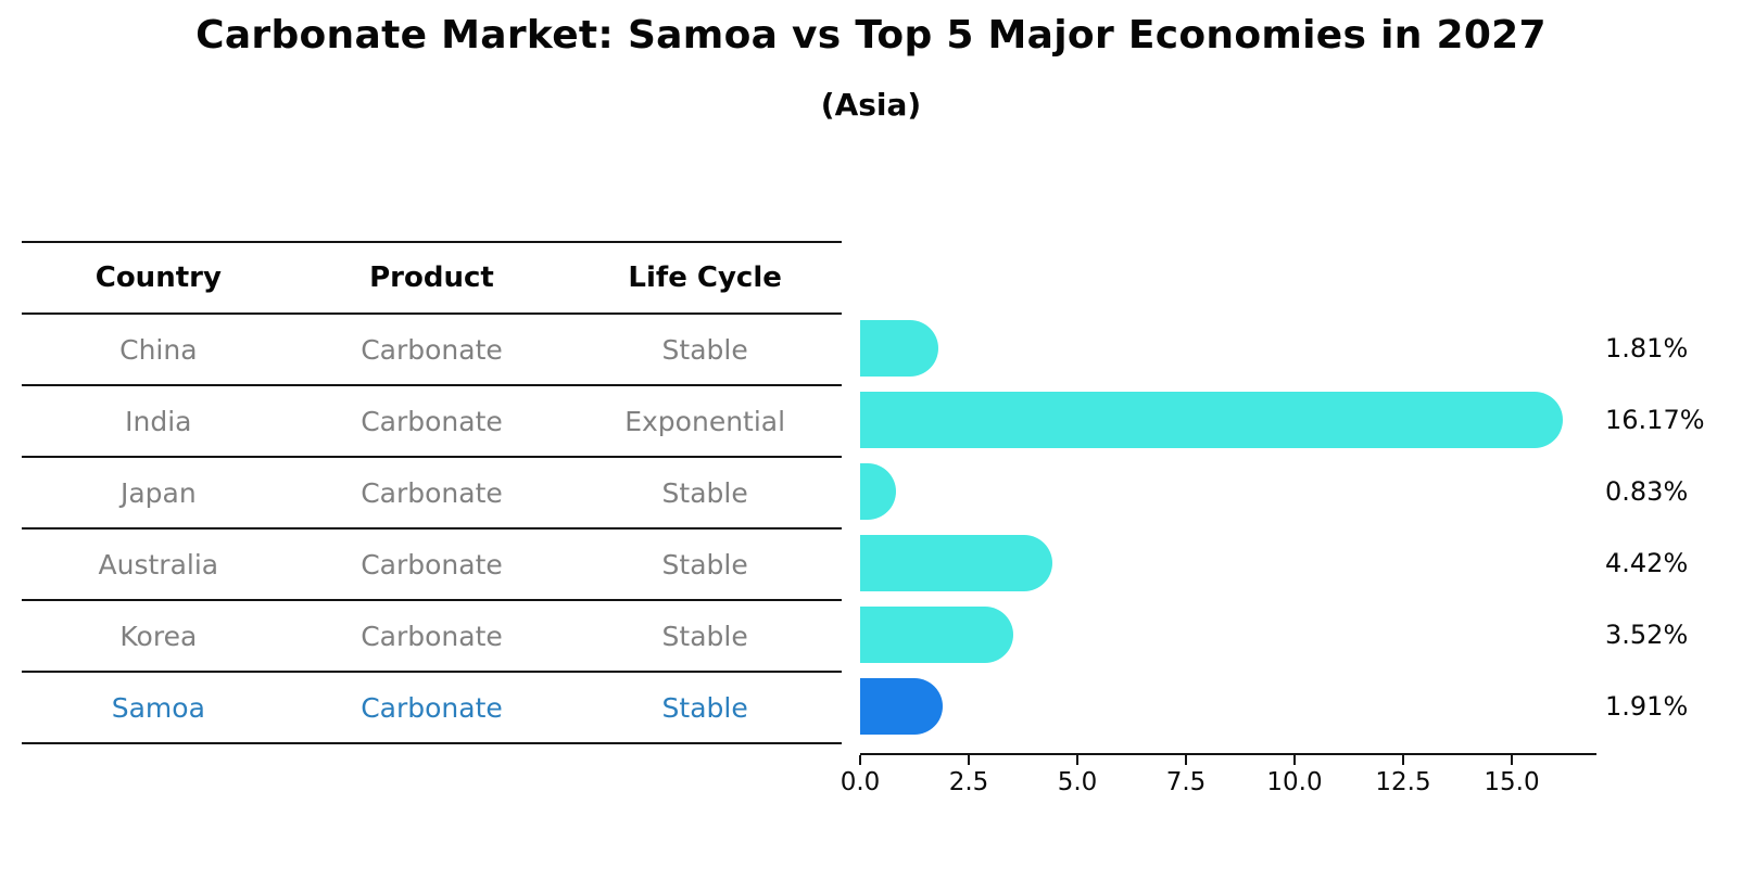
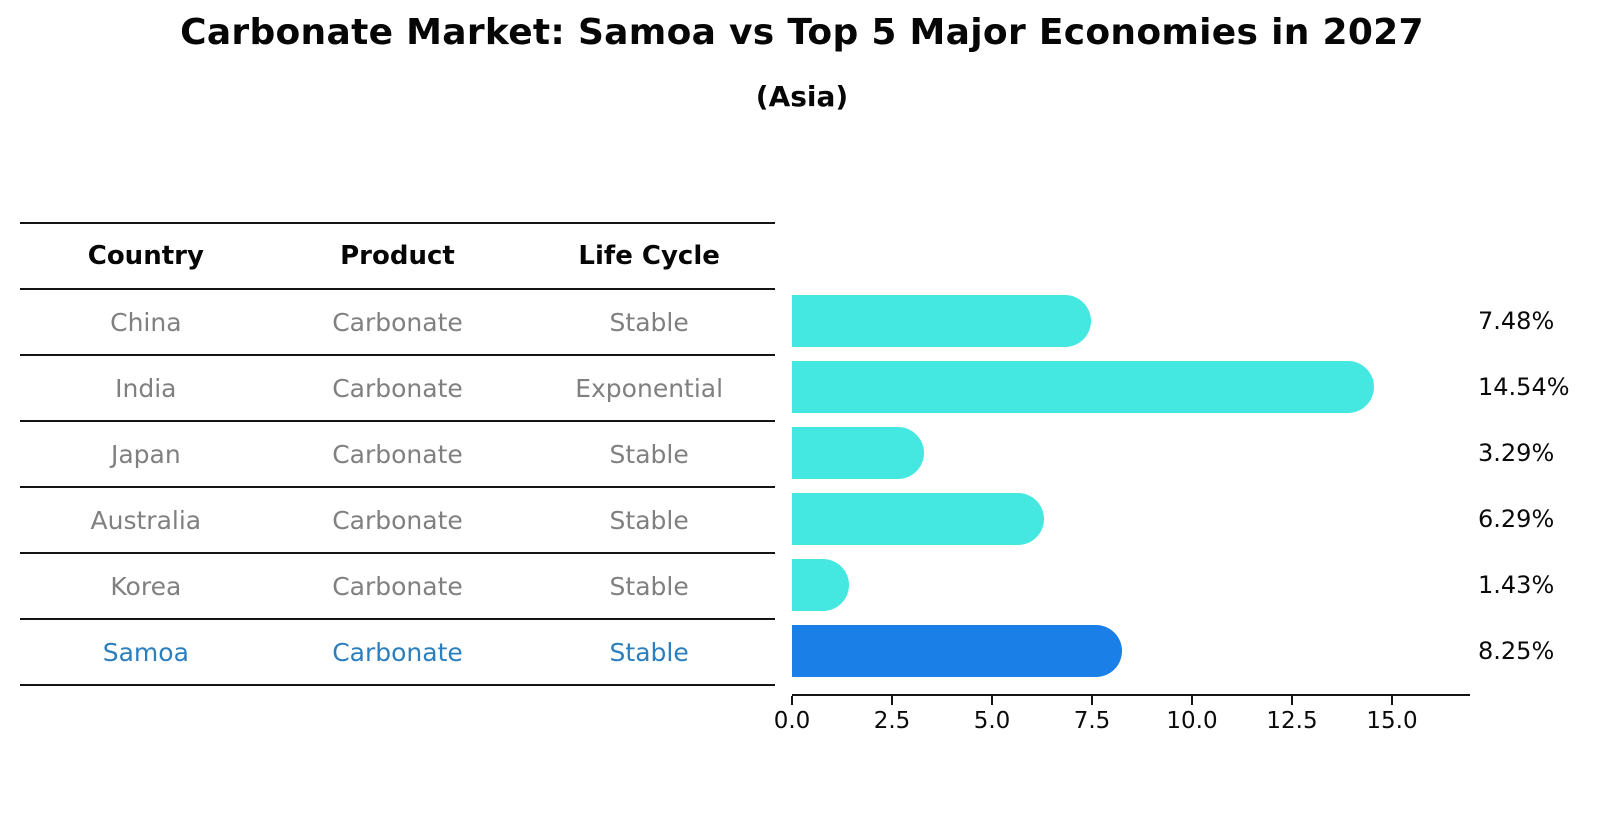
China: 1.81% -> 7.48%
India: 16.17% -> 14.54%
Japan: 0.83% -> 3.29%
Australia: 4.42% -> 6.29%
Korea: 3.52% -> 1.43%
Samoa: 1.91% -> 8.25%
